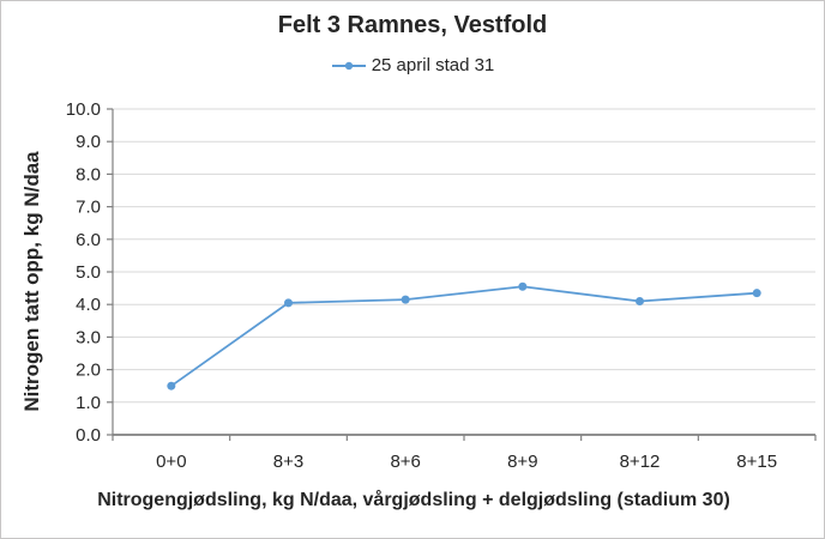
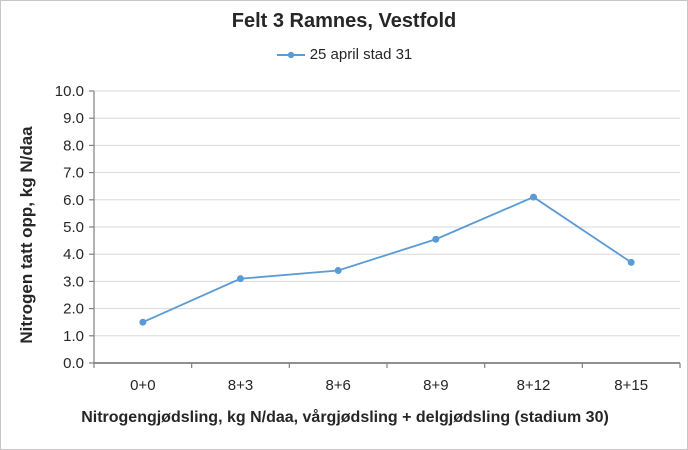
8+3: 4.0 -> 3.1
8+6: 4.2 -> 3.4
8+12: 4.1 -> 6.1
8+15: 4.3 -> 3.7
